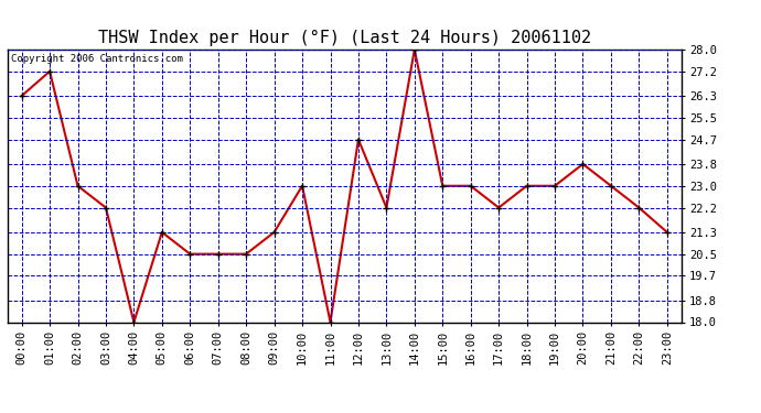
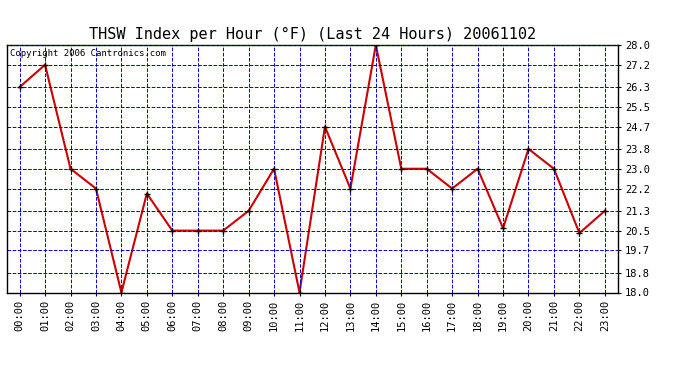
05:00: 21.3 -> 22.0
19:00: 23.0 -> 20.6
22:00: 22.2 -> 20.4
